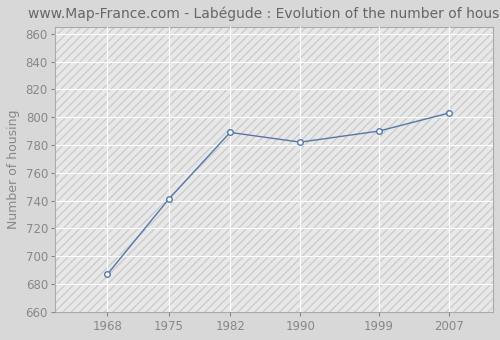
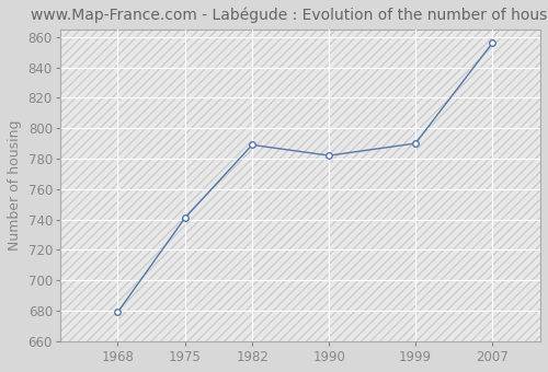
1968: 687 -> 679
2007: 803 -> 856
